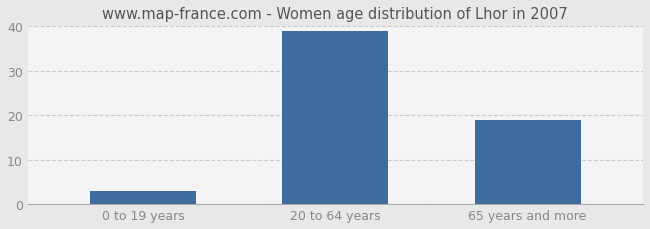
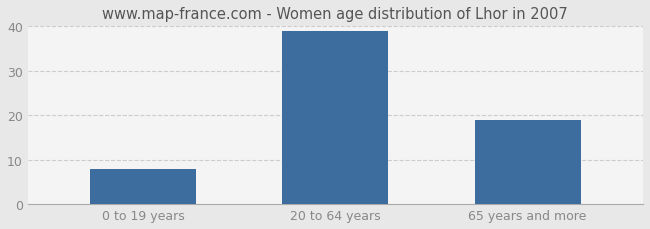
0 to 19 years: 3 -> 8
